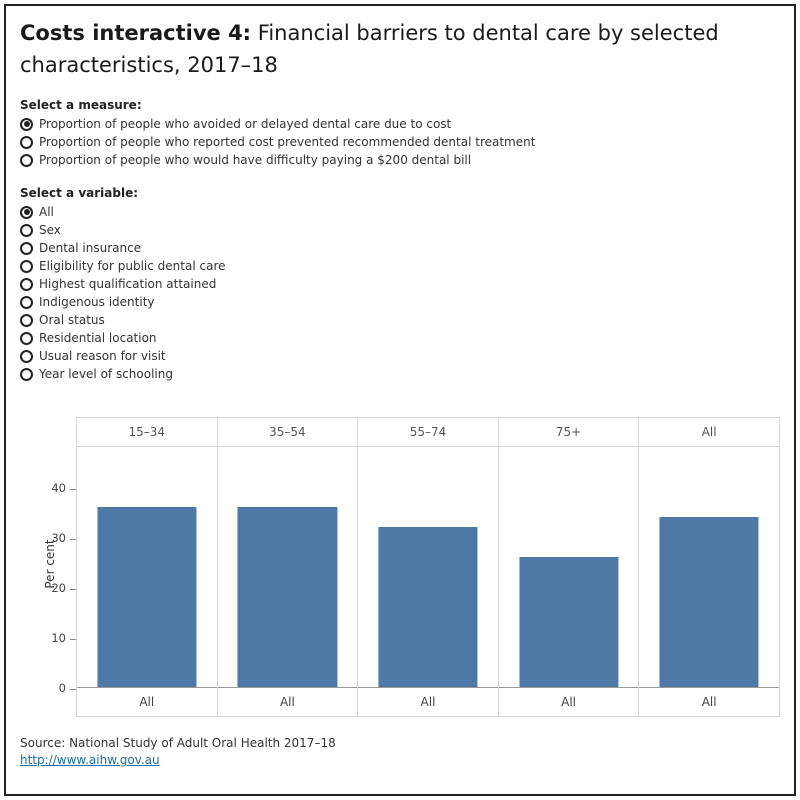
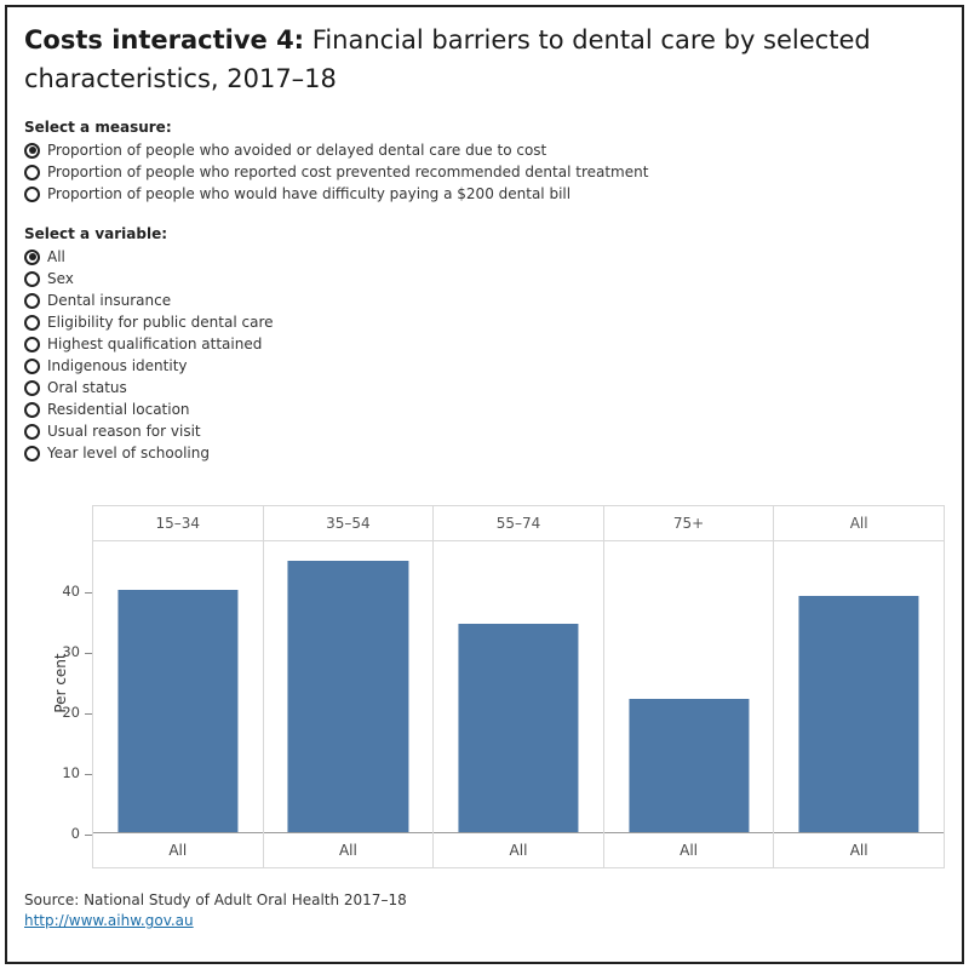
15–34: 36 -> 40
35–54: 36 -> 45
55–74: 32 -> 34
75+: 26 -> 22
All: 34 -> 39
